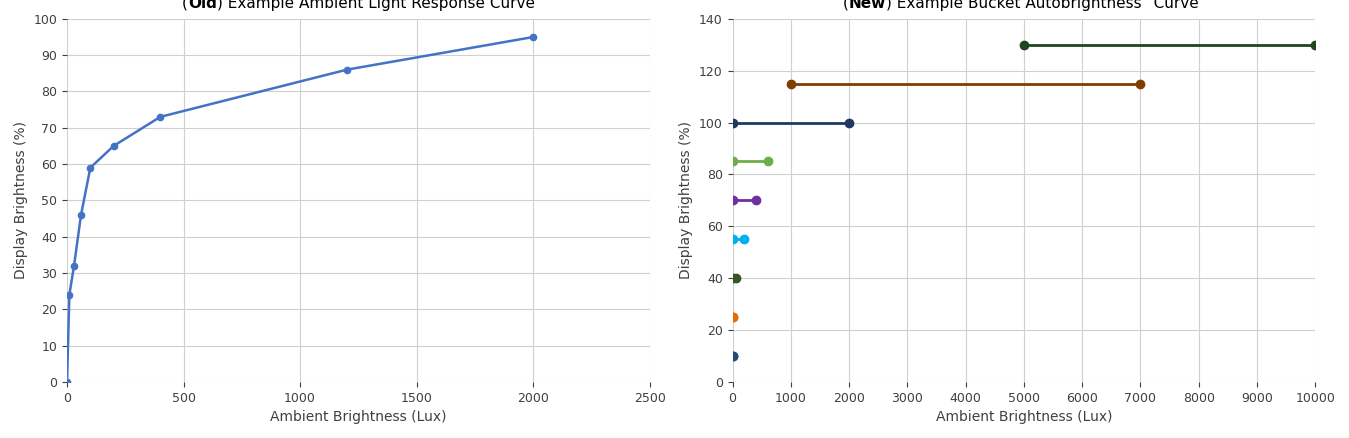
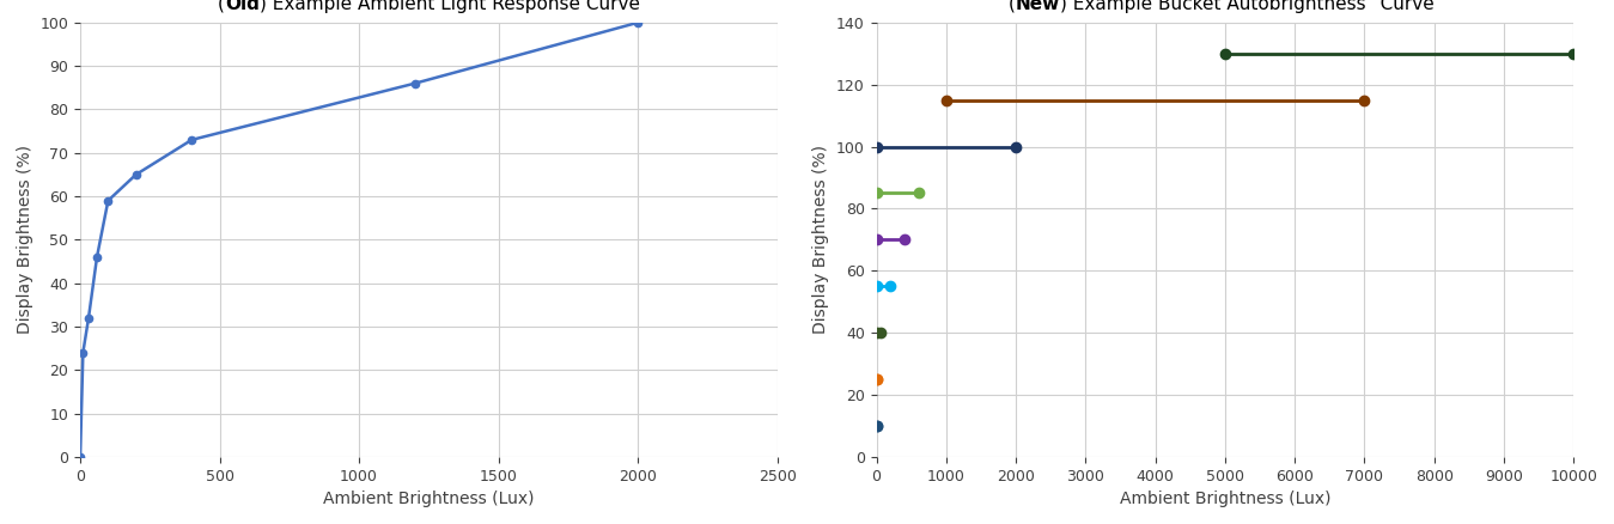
2000: 95 -> 100
